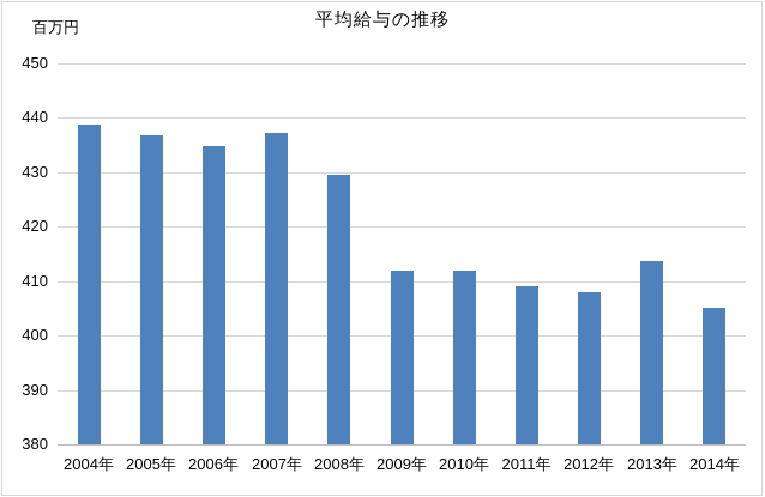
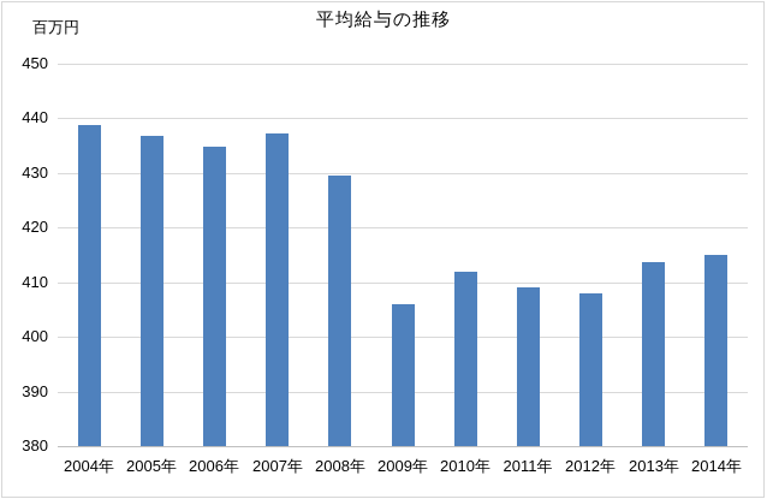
2009年: 412 -> 406
2014年: 405 -> 415
